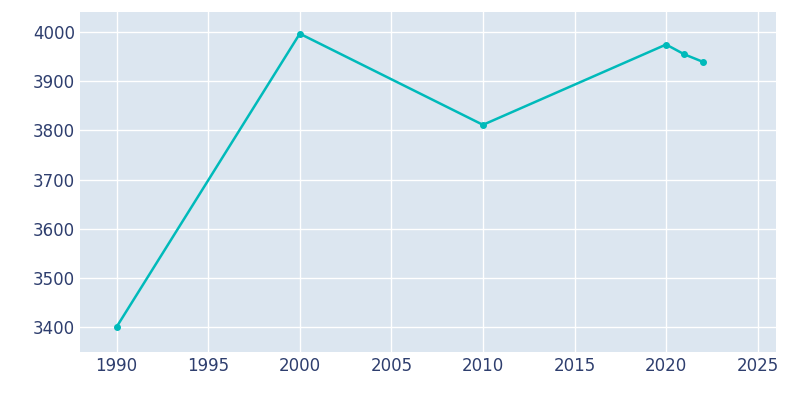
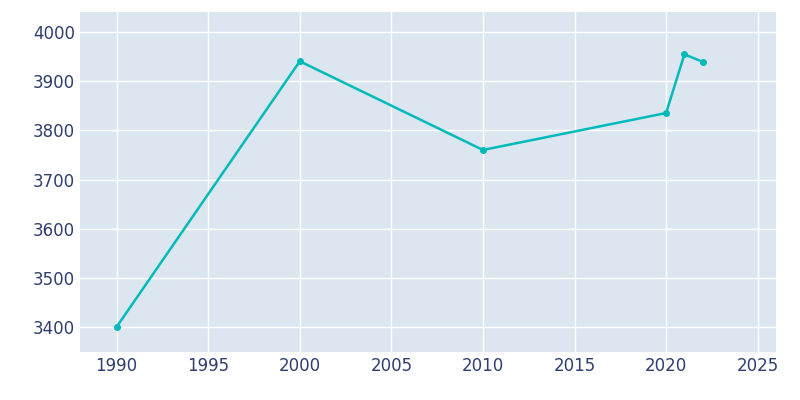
2000: 3996 -> 3940
2010: 3811 -> 3760
2020: 3974 -> 3835
